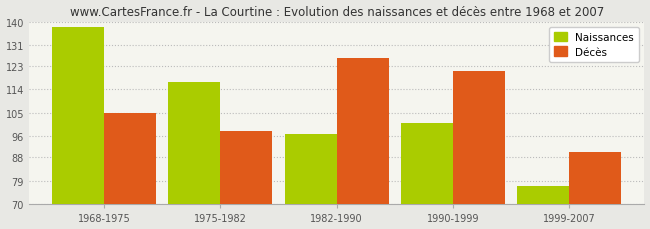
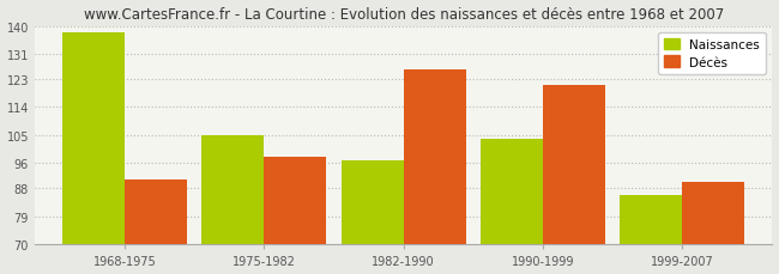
Décès/1968-1975: 105 -> 91
Naissances/1975-1982: 117 -> 105
Naissances/1990-1999: 101 -> 104
Naissances/1999-2007: 77 -> 86
